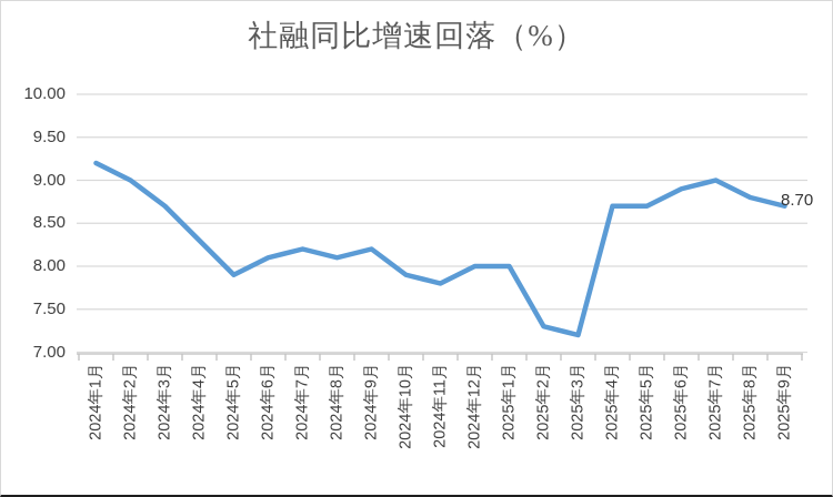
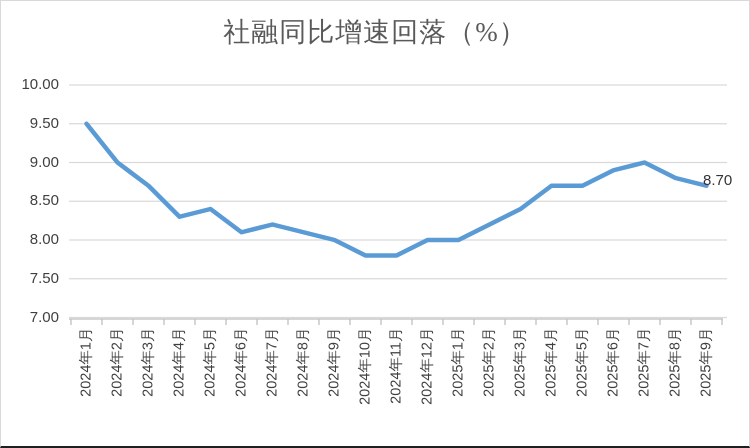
2024年1月: 9.2 -> 9.5
2024年5月: 7.9 -> 8.4
2024年9月: 8.2 -> 8.0
2024年10月: 7.9 -> 7.8
2025年2月: 7.3 -> 8.2
2025年3月: 7.2 -> 8.4
